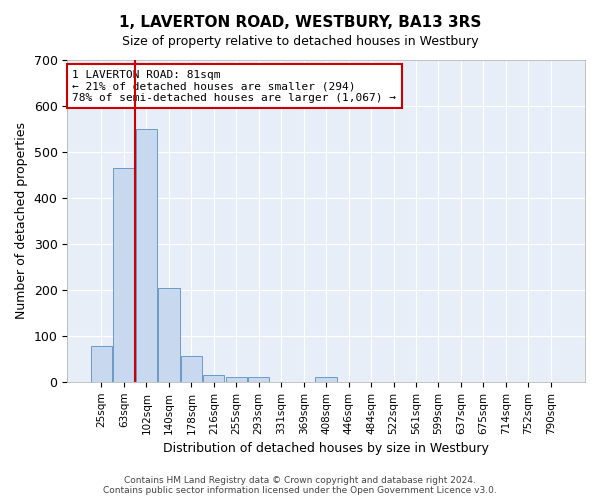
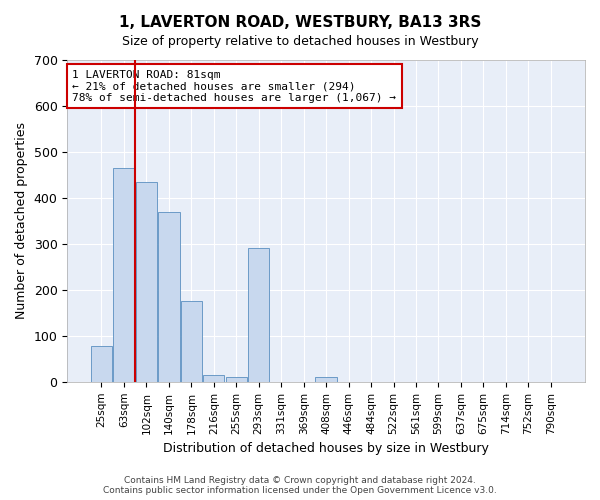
102sqm: 550 -> 435
140sqm: 204 -> 370
178sqm: 57 -> 175
293sqm: 10 -> 290
